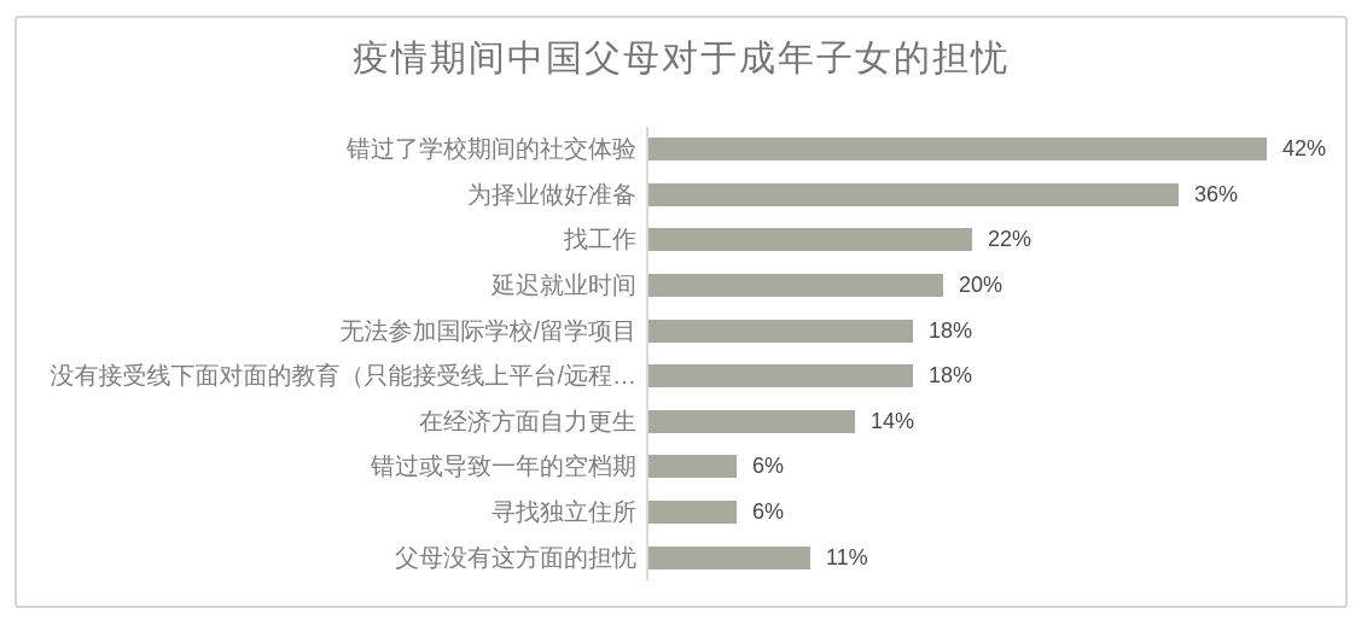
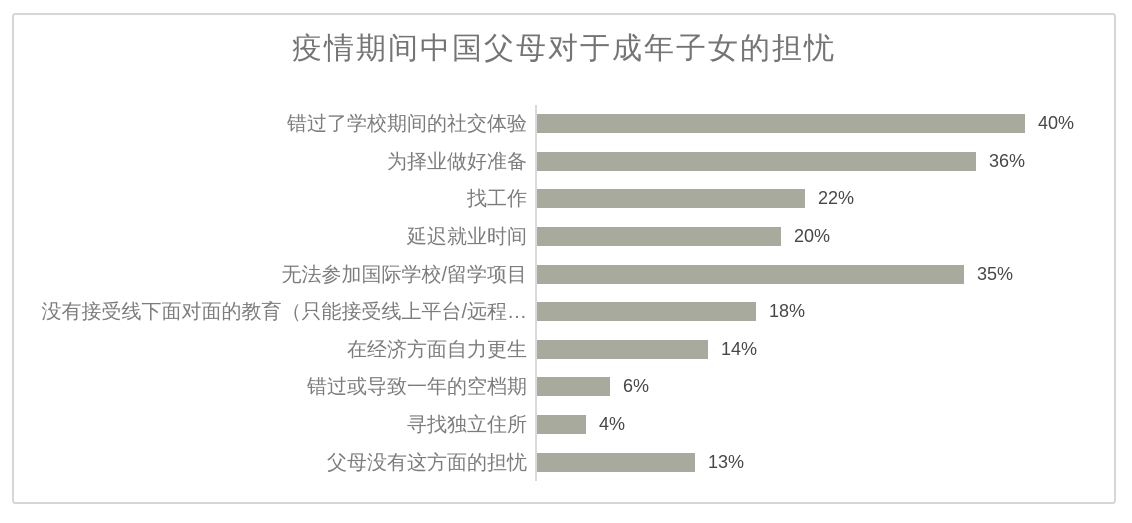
错过了学校期间的社交体验: 42% -> 40%
无法参加国际学校/留学项目: 18% -> 35%
寻找独立住所: 6% -> 4%
父母没有这方面的担忧: 11% -> 13%
